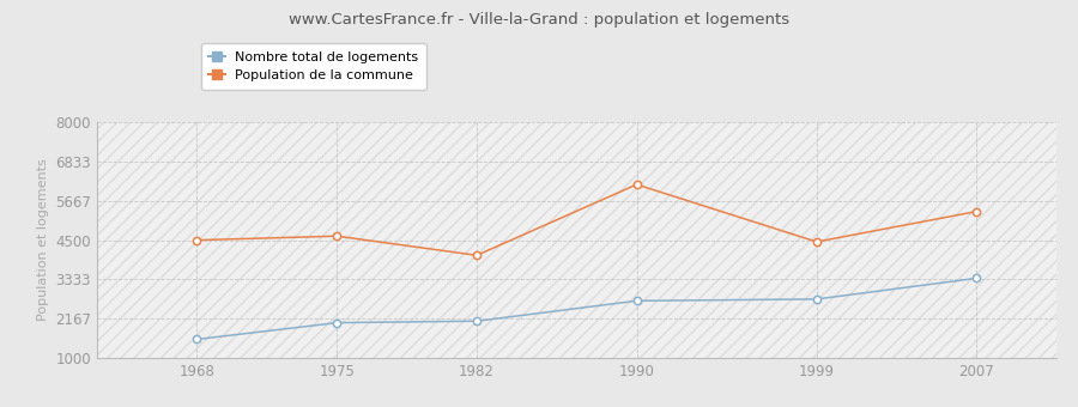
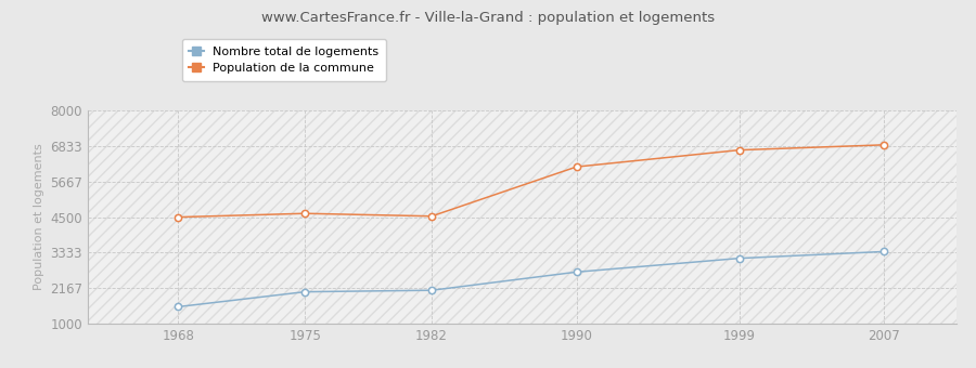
Population de la commune/1982: 4050 -> 4530
Nombre total de logements/1999: 2750 -> 3150
Population de la commune/1999: 4450 -> 6700
Population de la commune/2007: 5350 -> 6870
